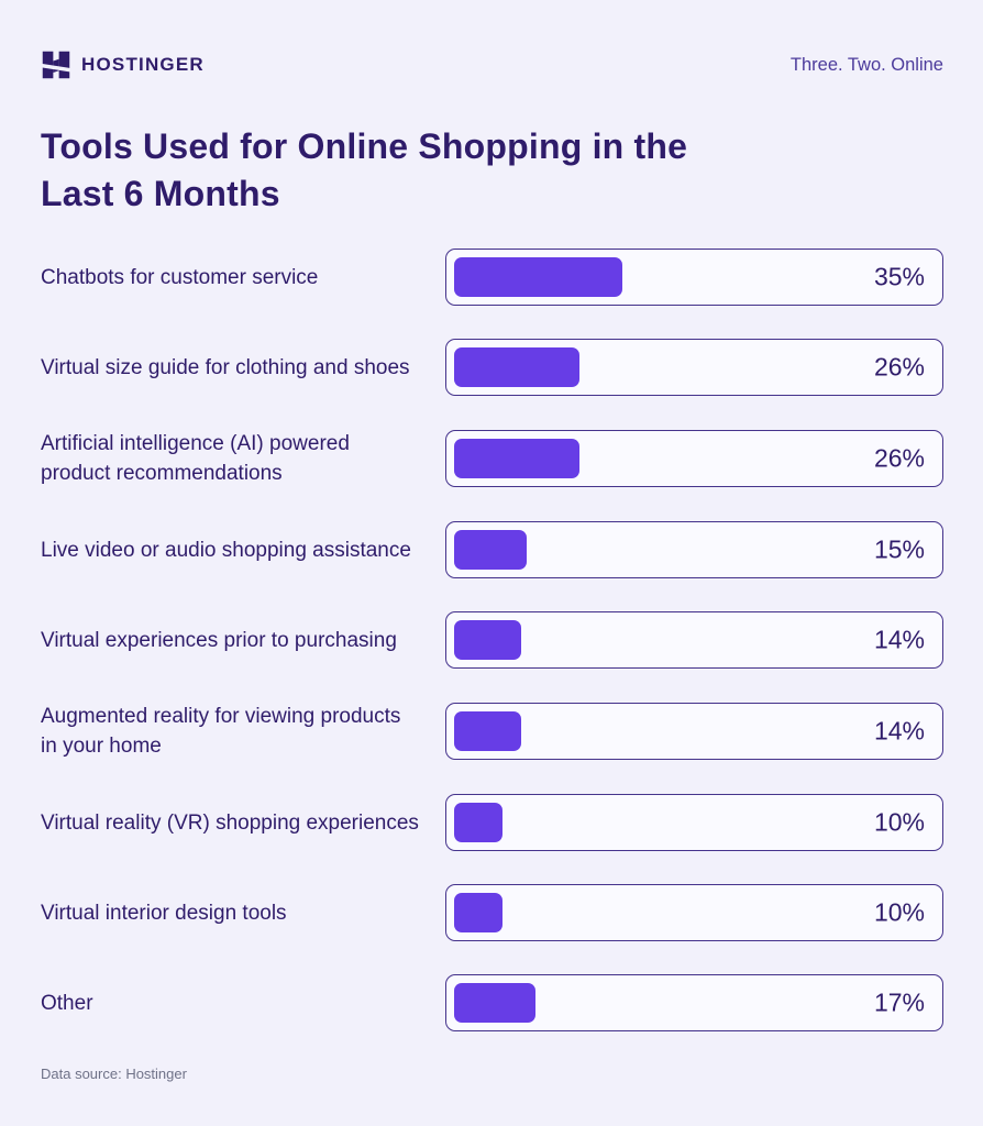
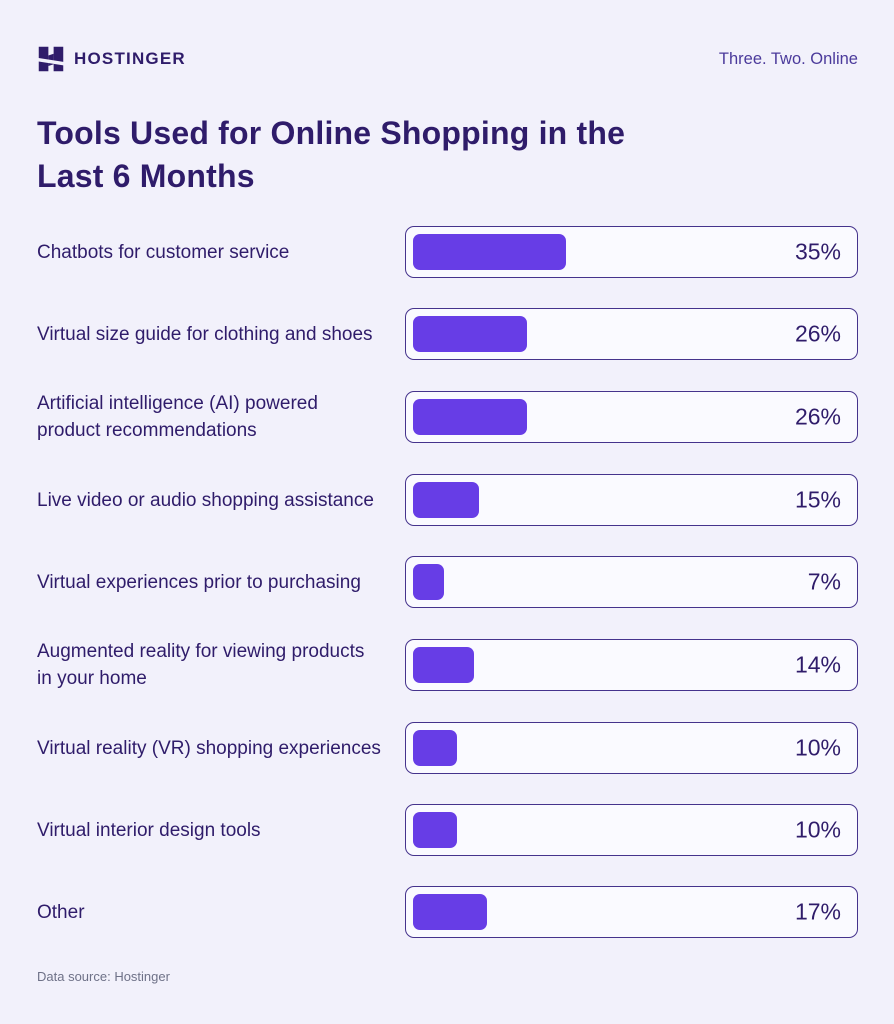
Virtual experiences prior to purchasing: 14% -> 7%
